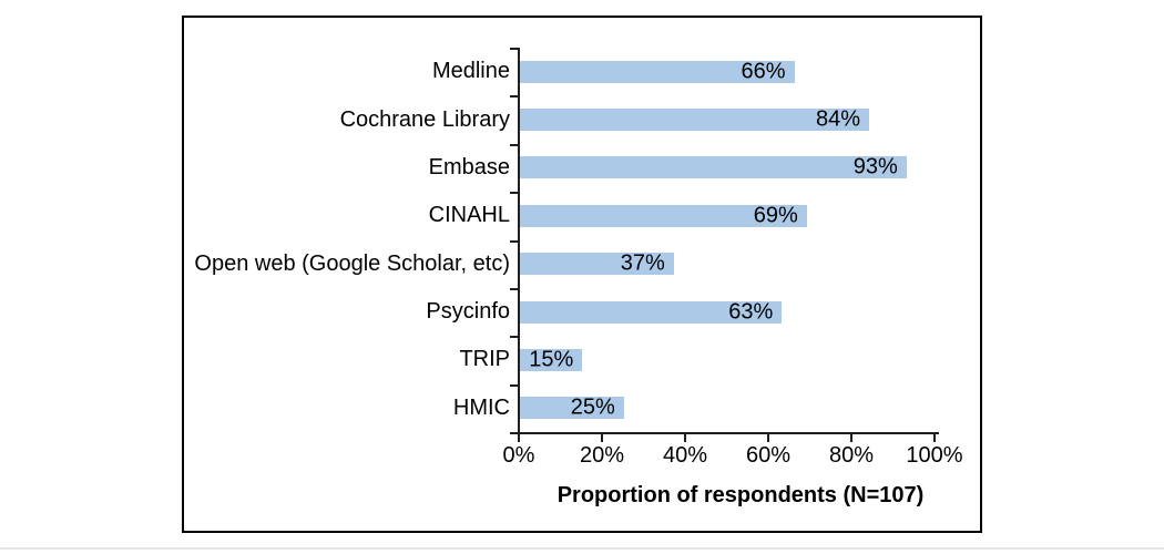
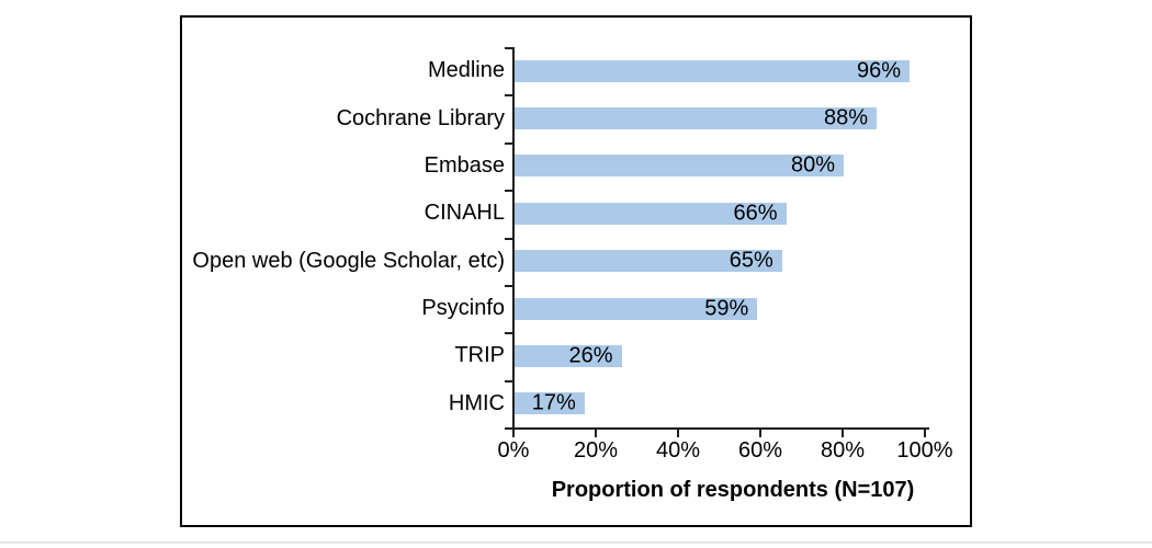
Medline: 66% -> 96%
Cochrane Library: 84% -> 88%
Embase: 93% -> 80%
CINAHL: 69% -> 66%
Open web (Google Scholar, etc): 37% -> 65%
Psycinfo: 63% -> 59%
TRIP: 15% -> 26%
HMIC: 25% -> 17%
